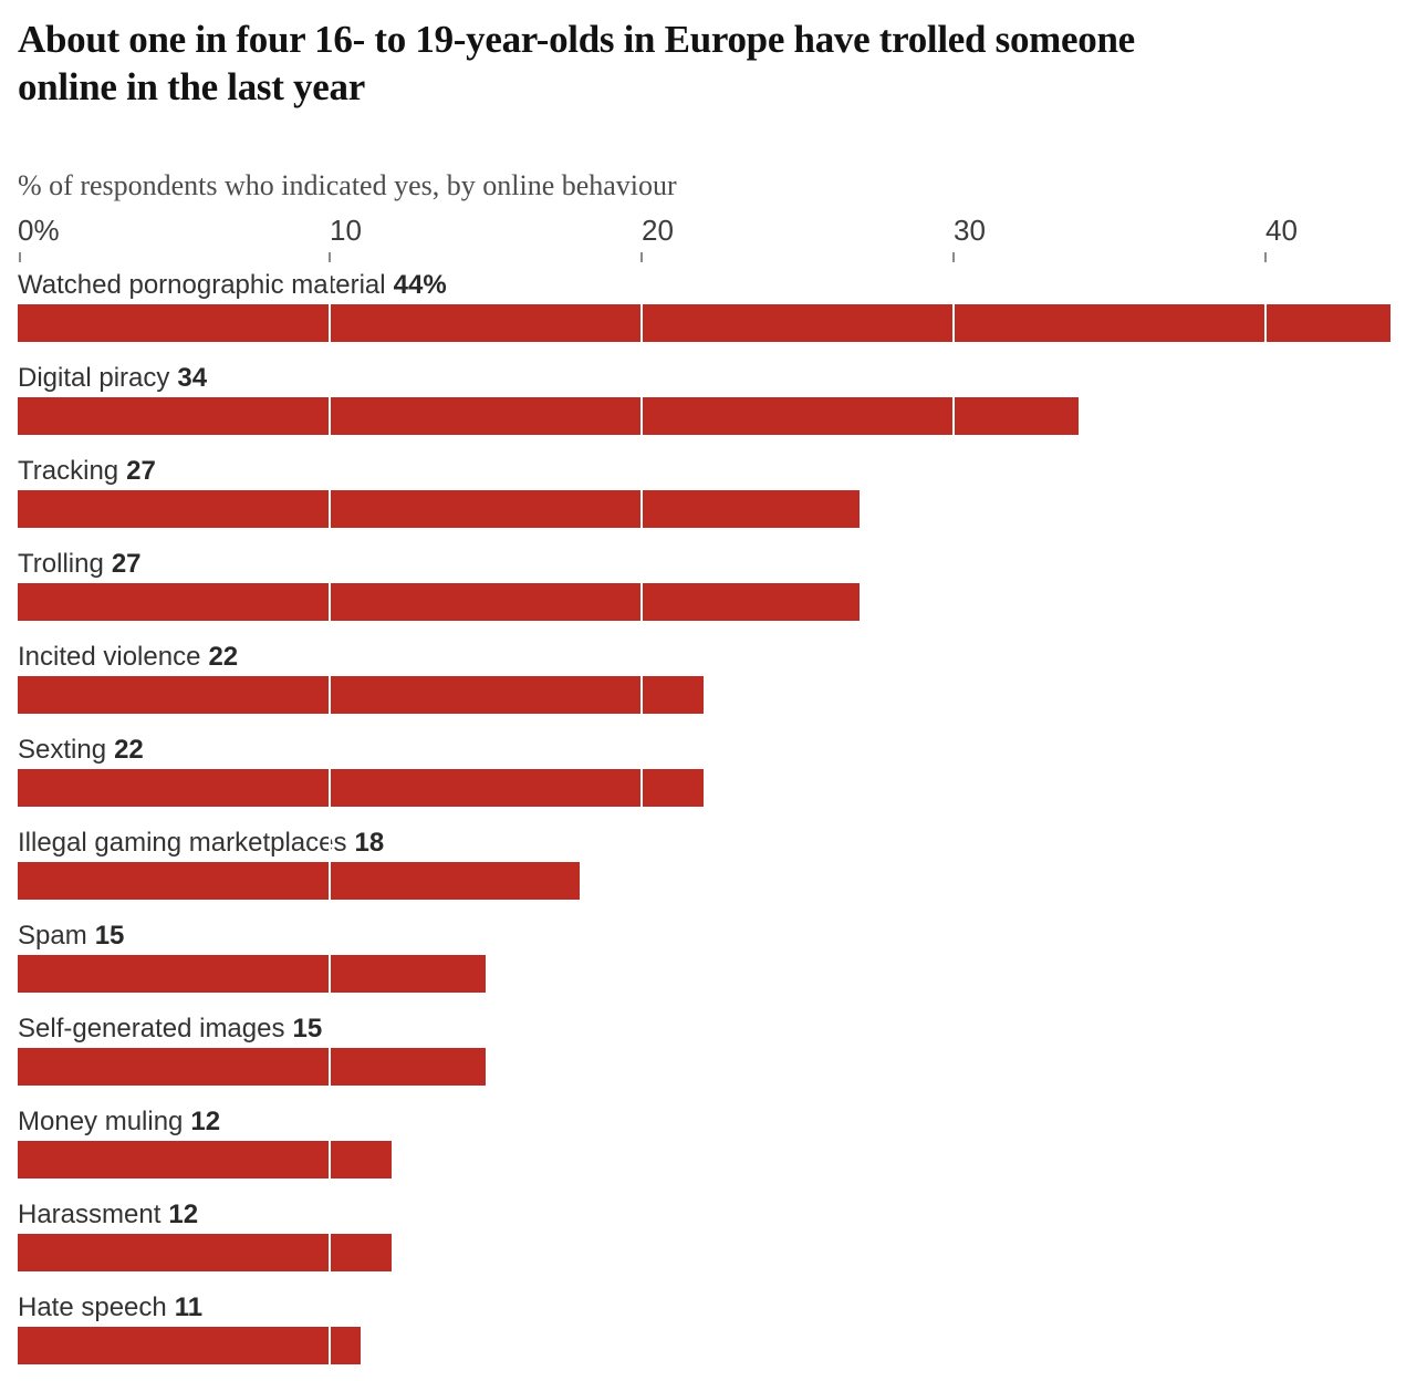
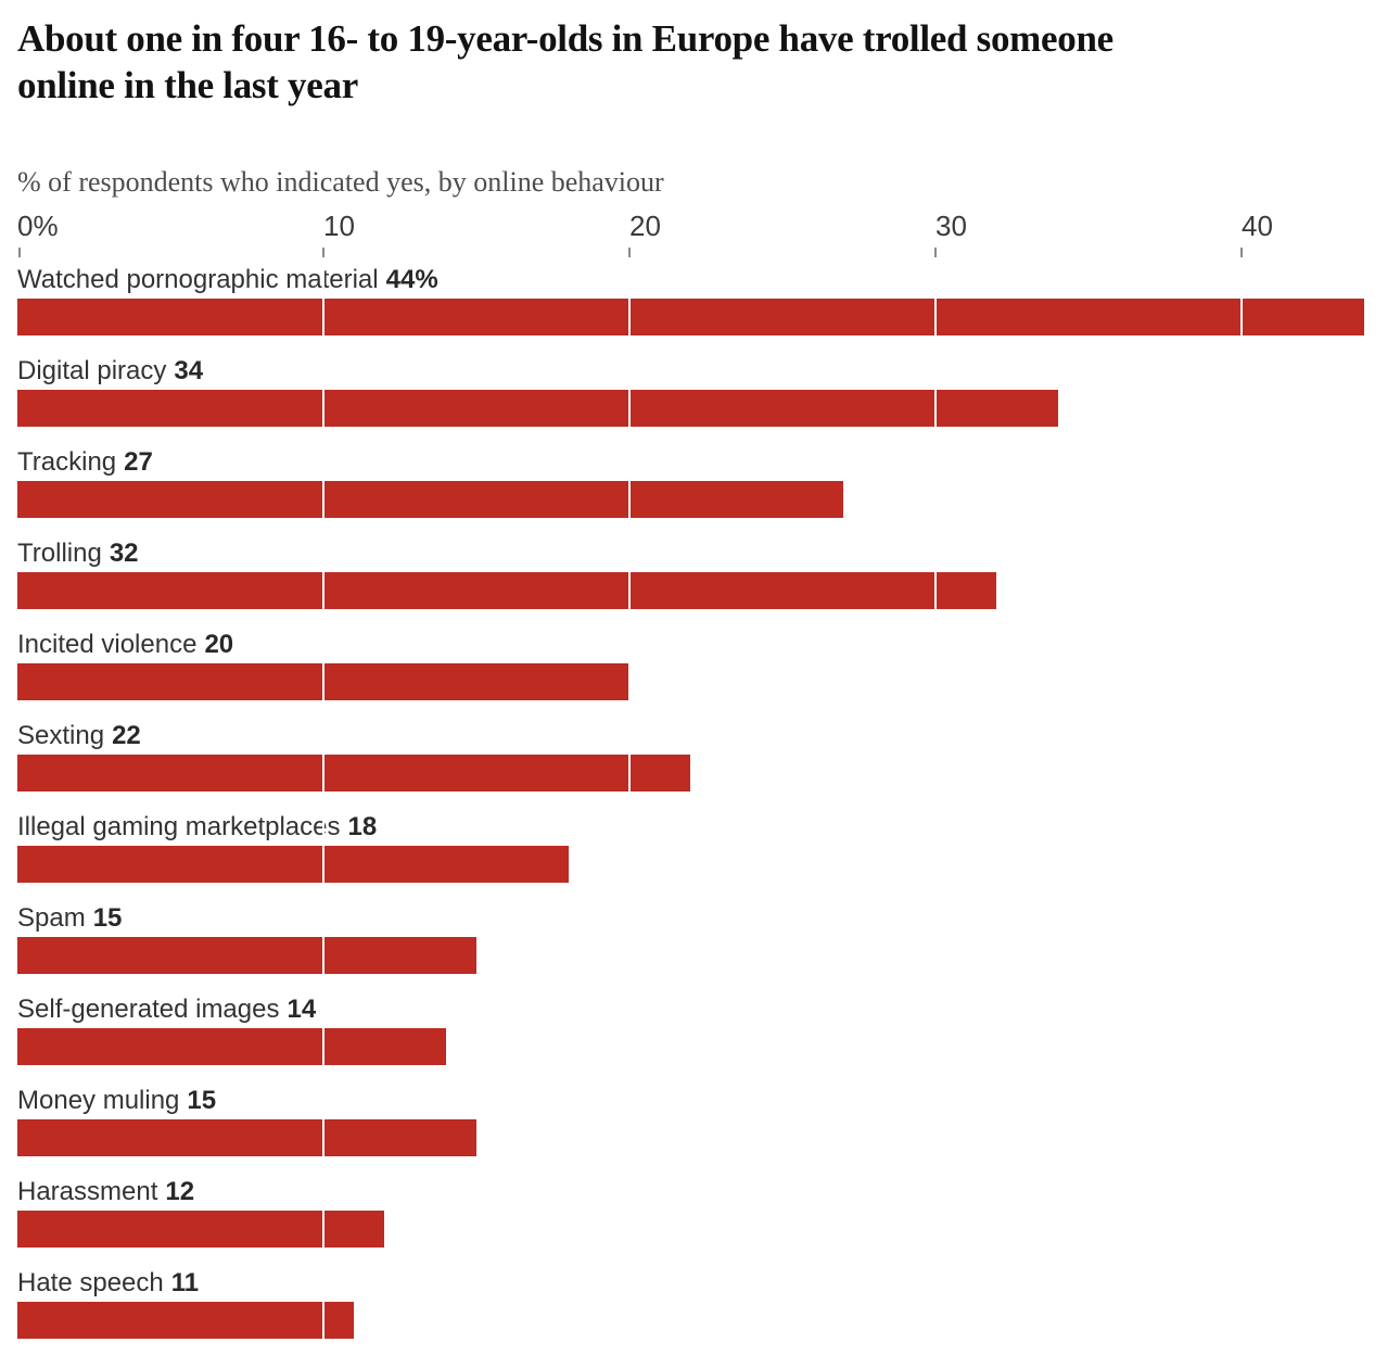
Trolling: 27 -> 32
Incited violence: 22 -> 20
Self-generated images: 15 -> 14
Money muling: 12 -> 15
